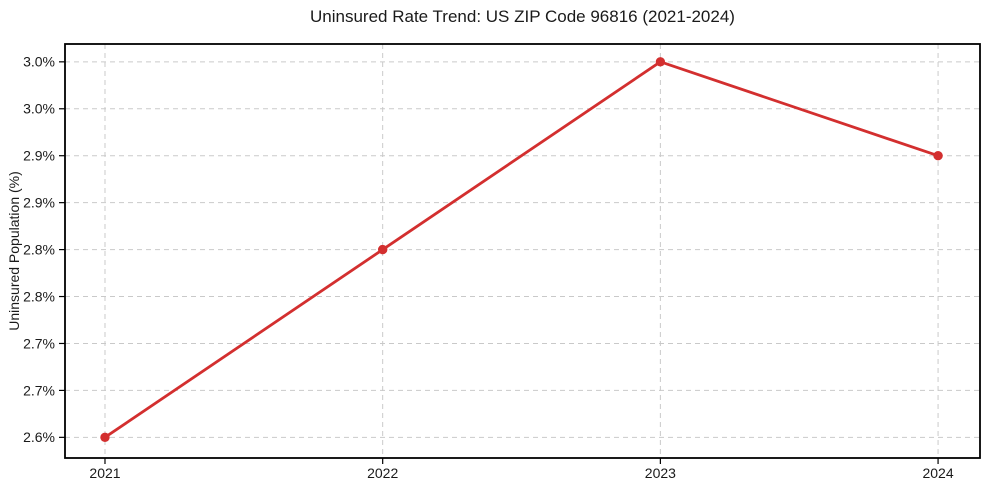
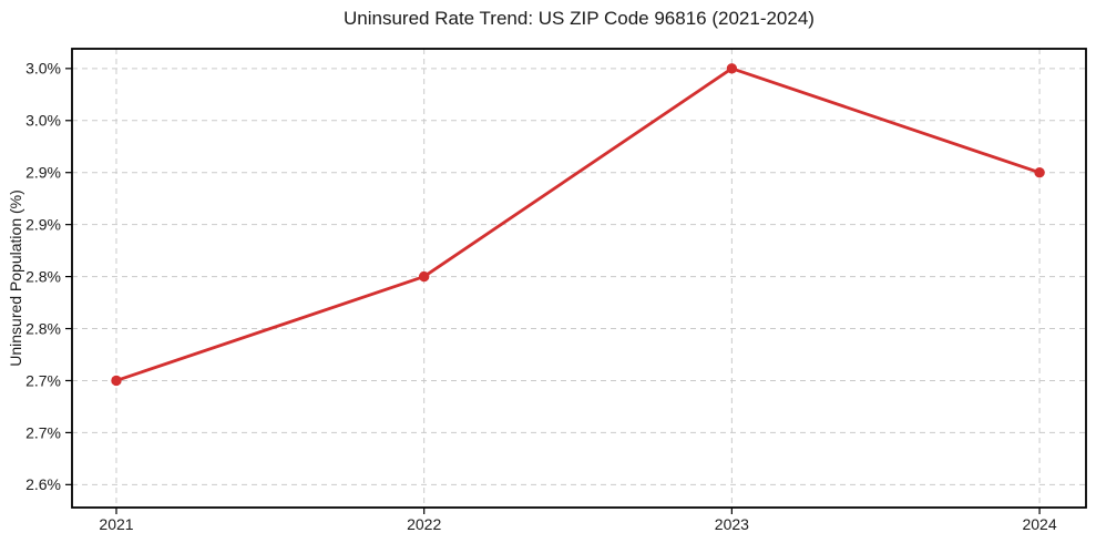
2021: 2.6% -> 2.7%
